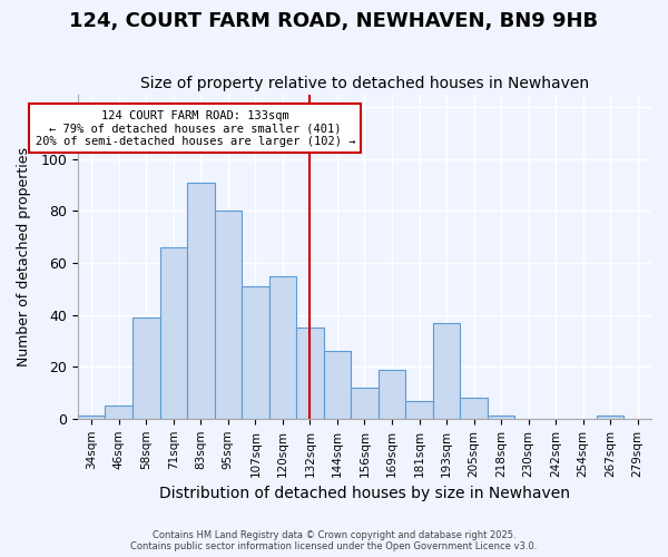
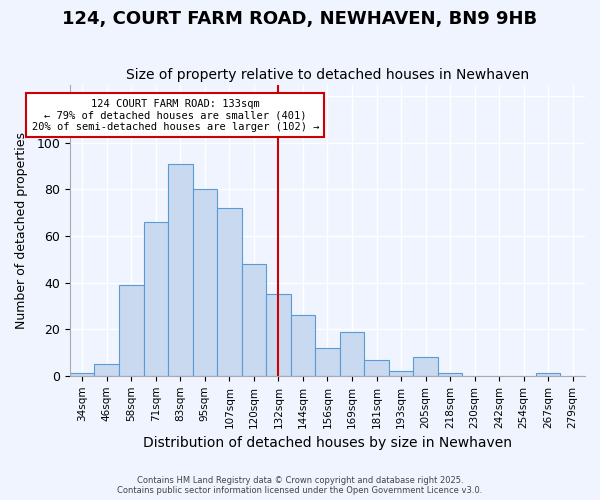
107sqm: 51 -> 72
120sqm: 55 -> 48
193sqm: 37 -> 2
